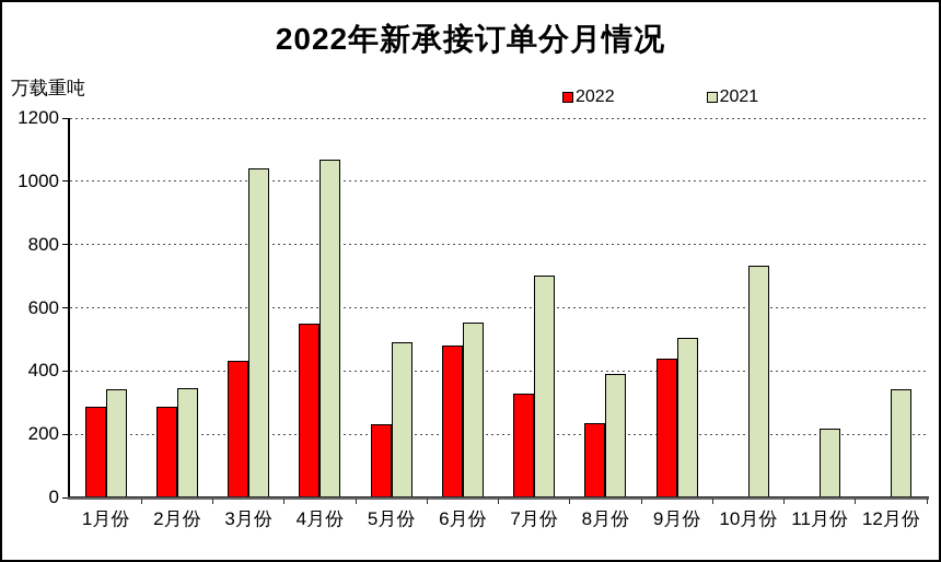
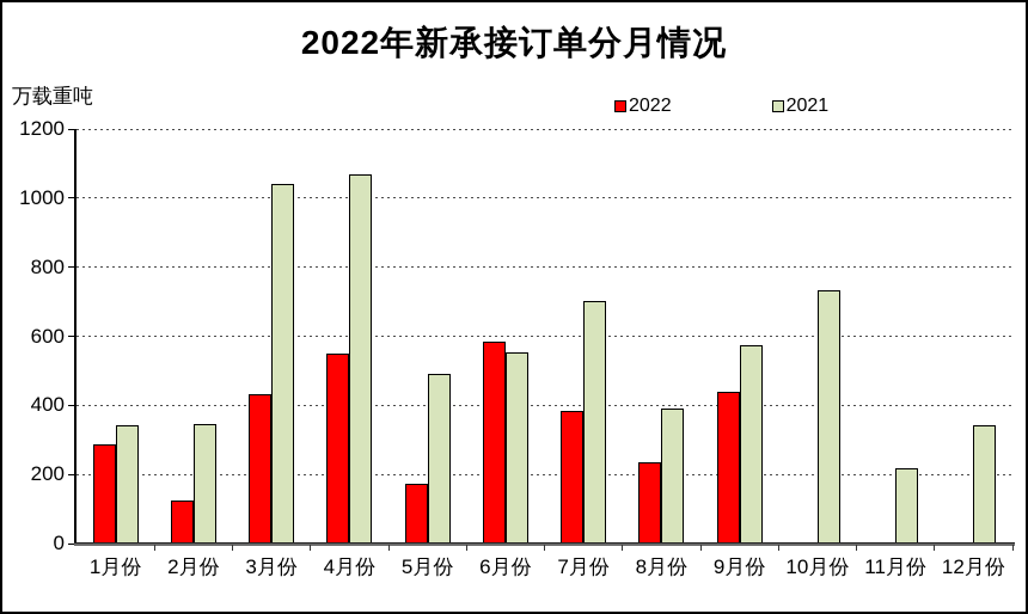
2022/2月份: 280 -> 120
2022/5月份: 230 -> 170
2022/6月份: 480 -> 580
2022/7月份: 330 -> 380
2021/9月份: 500 -> 570
